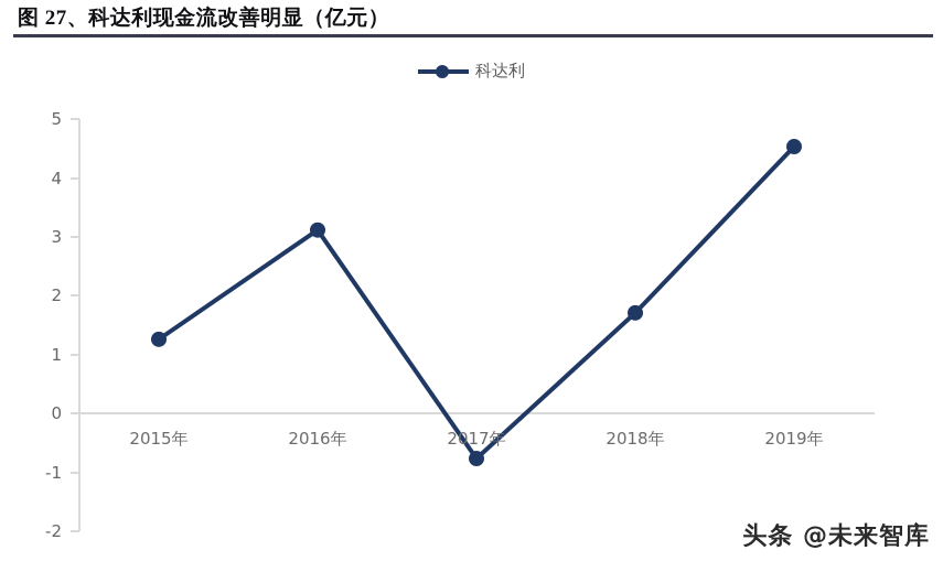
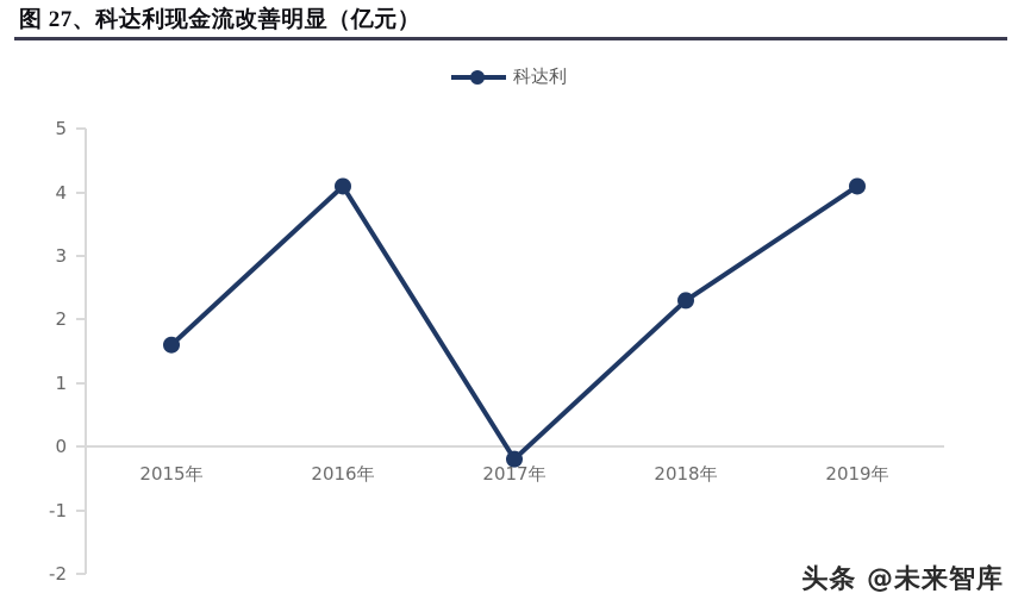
2015年: 1.3 -> 1.6
2016年: 3.1 -> 4.1
2017年: -0.8 -> -0.2
2018年: 1.7 -> 2.3
2019年: 4.5 -> 4.1
